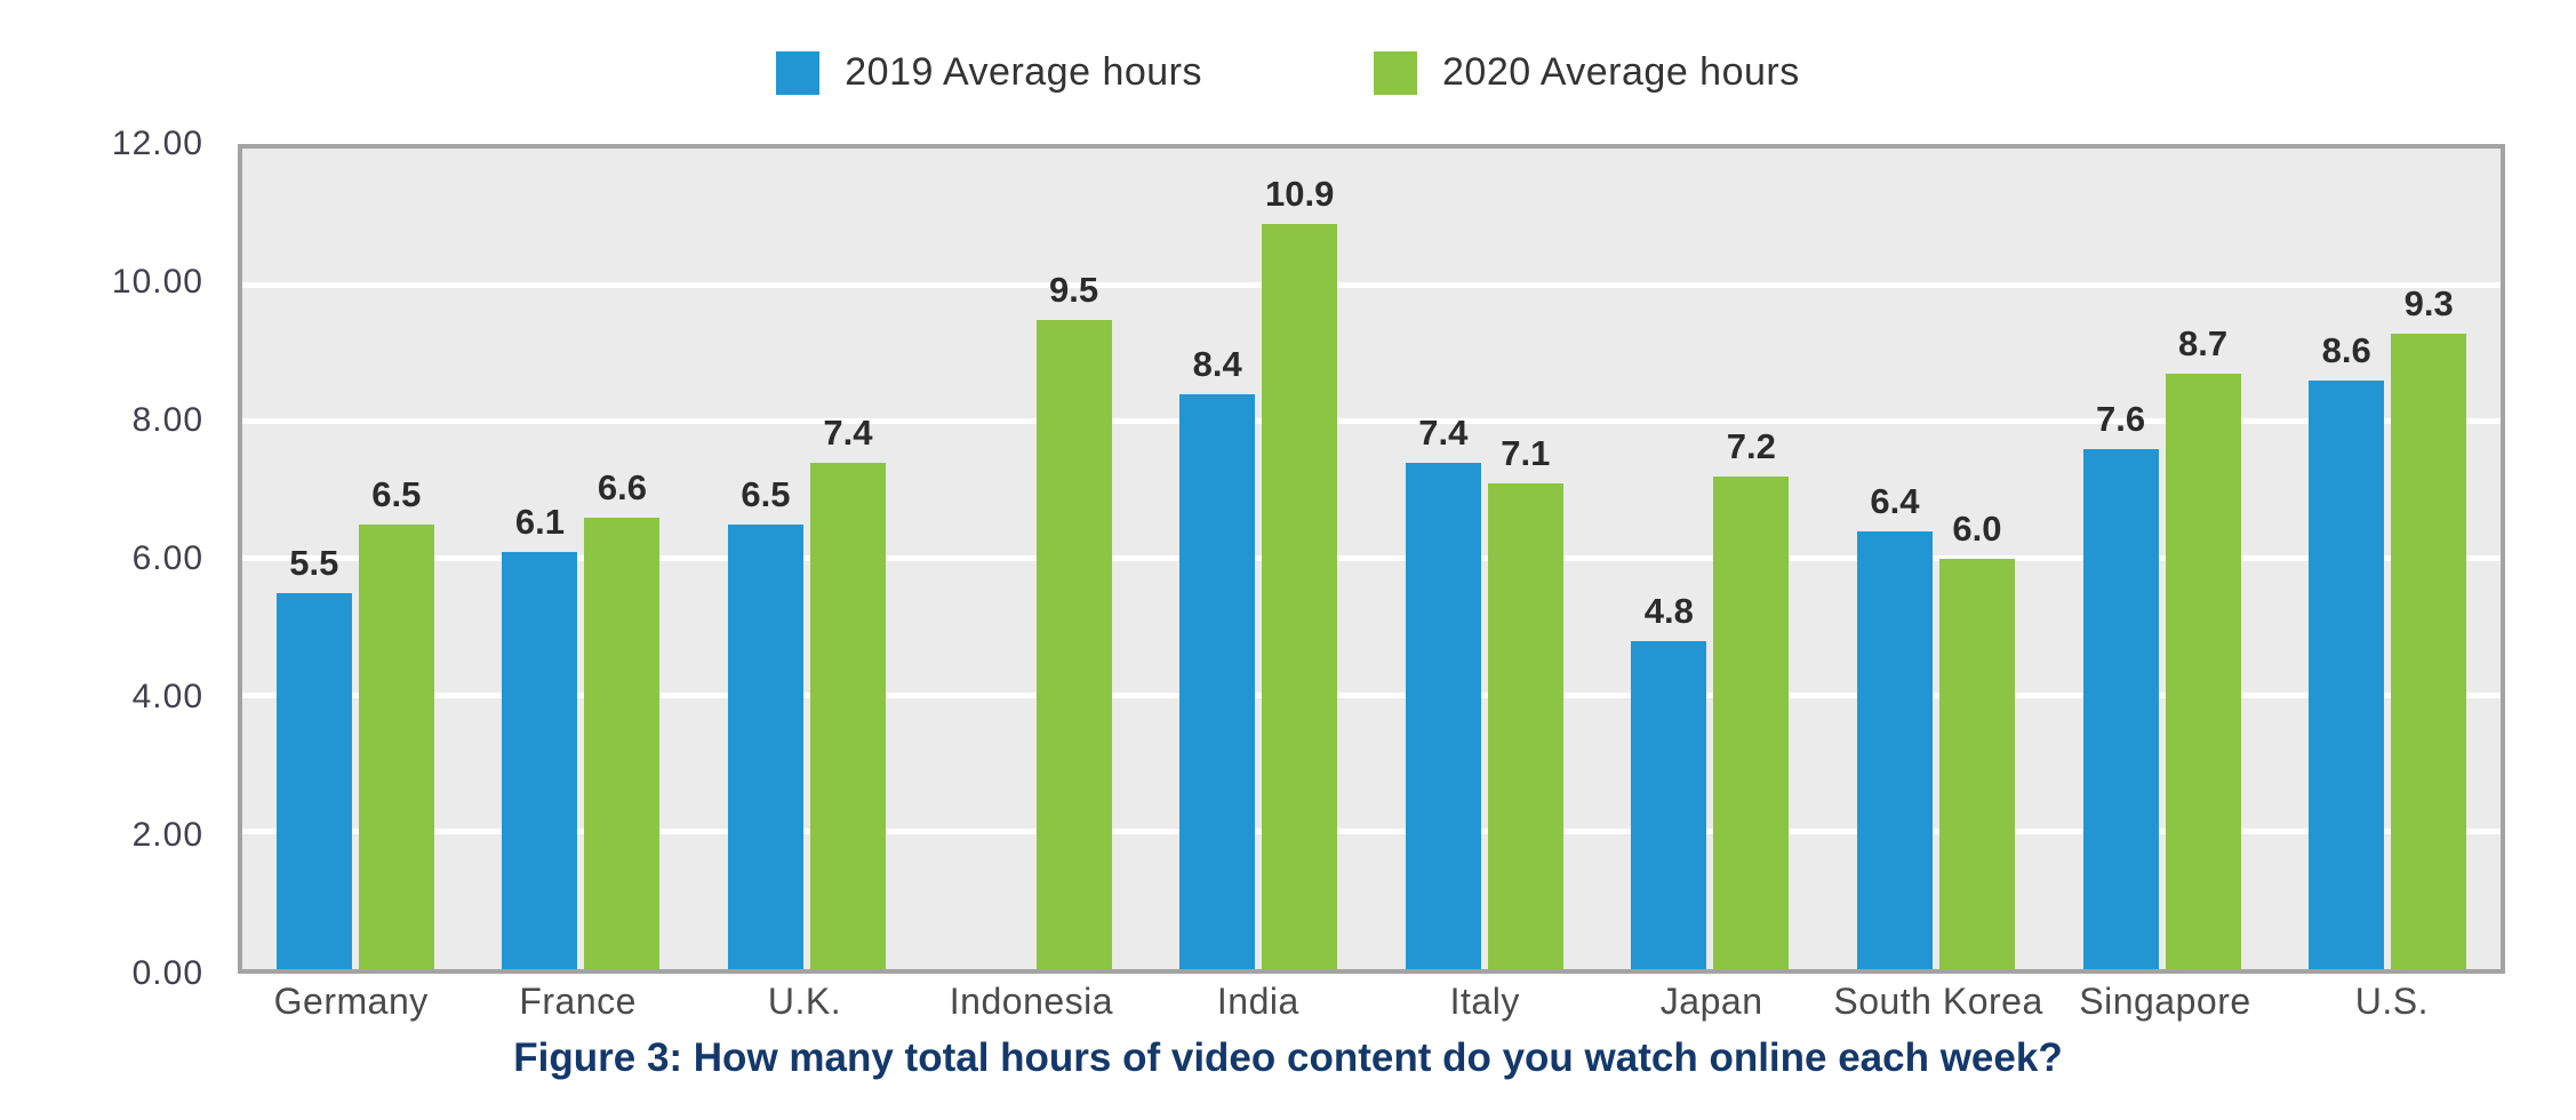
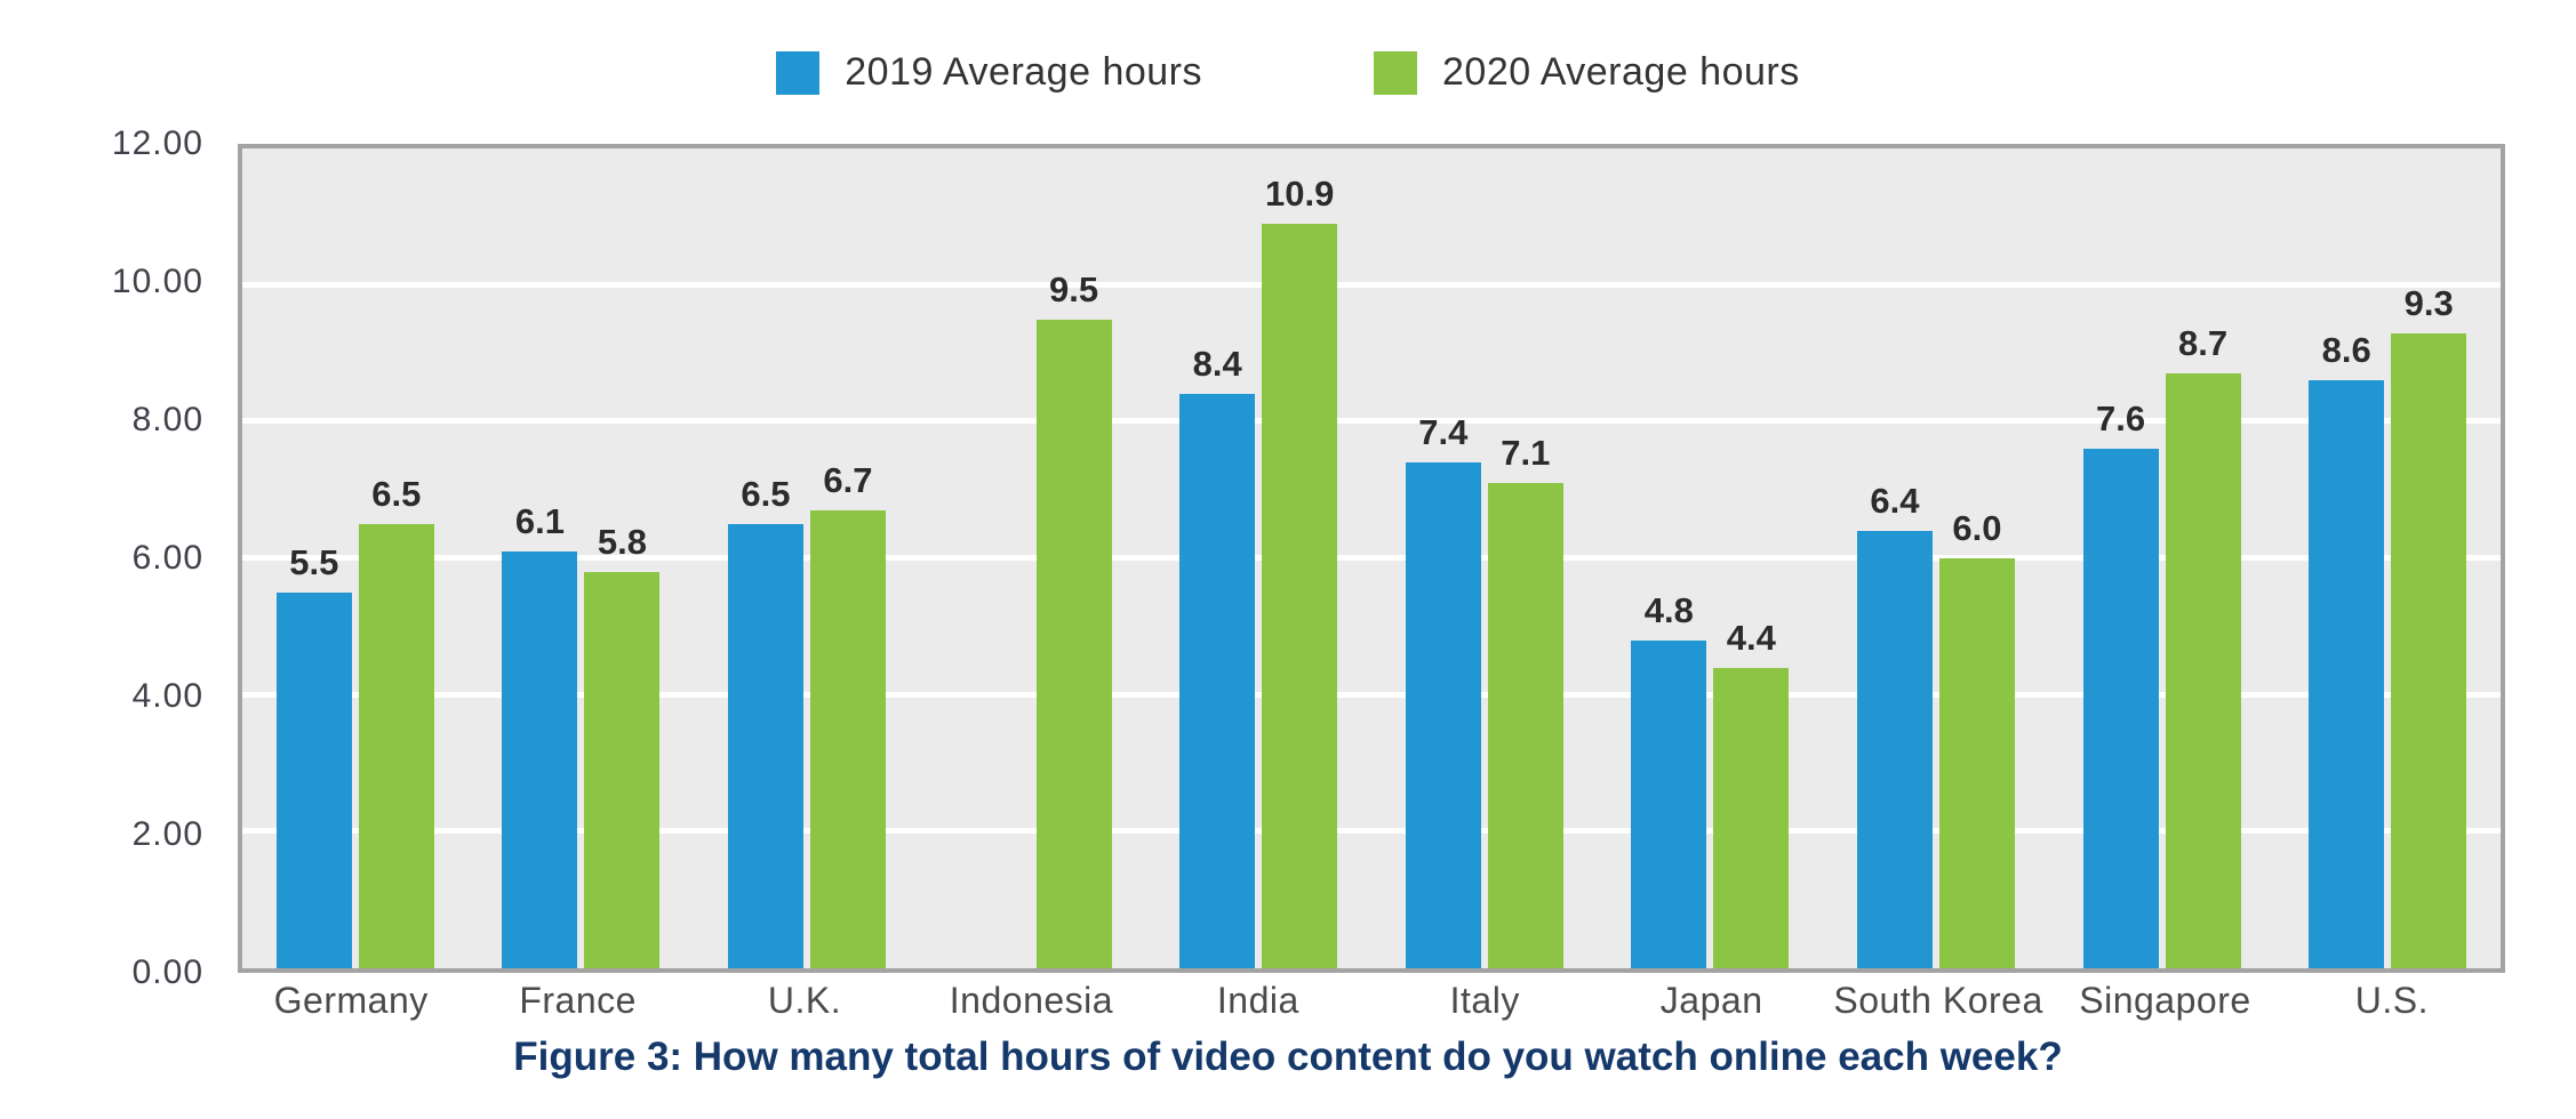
2020 Average hours/France: 6.6 -> 5.8
2020 Average hours/U.K.: 7.4 -> 6.7
2020 Average hours/Japan: 7.2 -> 4.4
